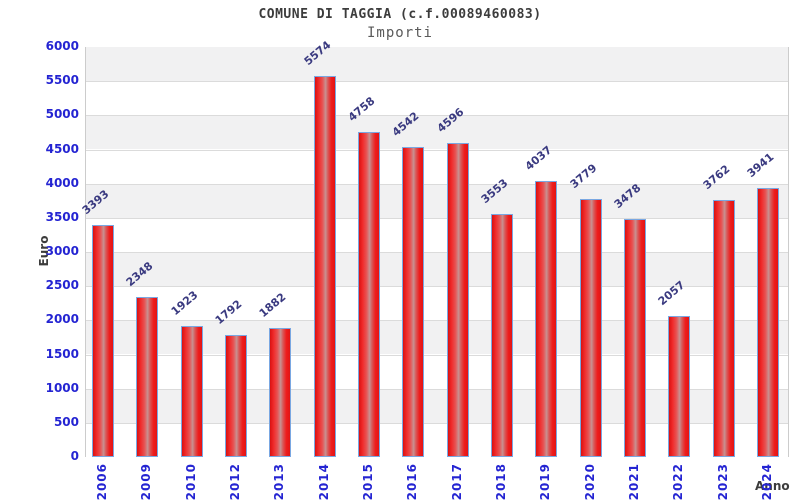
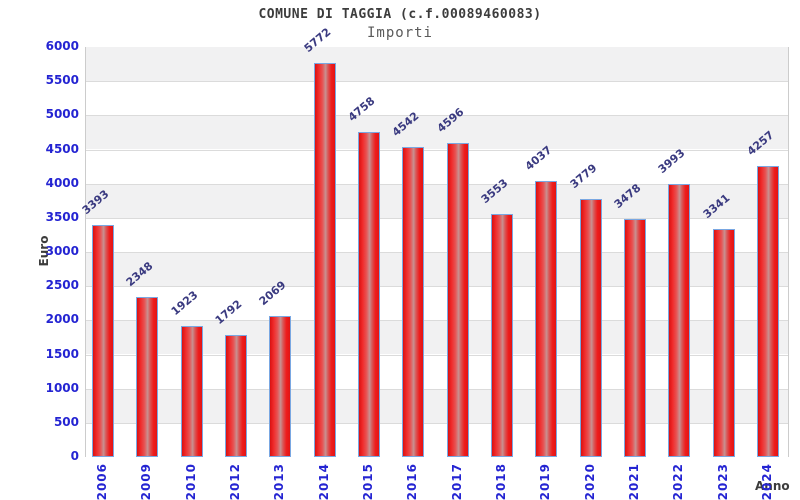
2013: 1882 -> 2069
2014: 5574 -> 5772
2022: 2057 -> 3993
2023: 3762 -> 3341
2024: 3941 -> 4257
